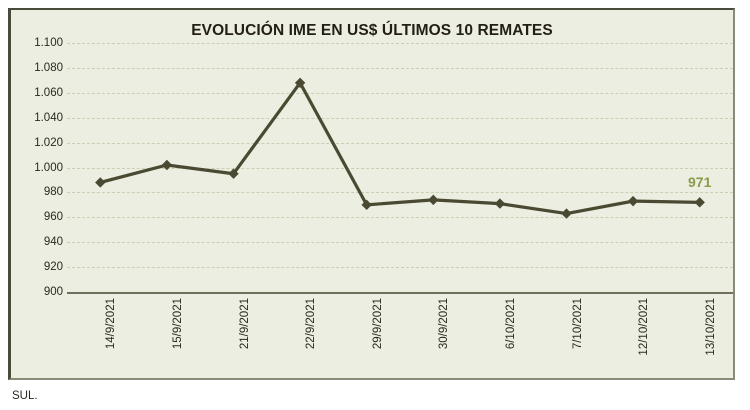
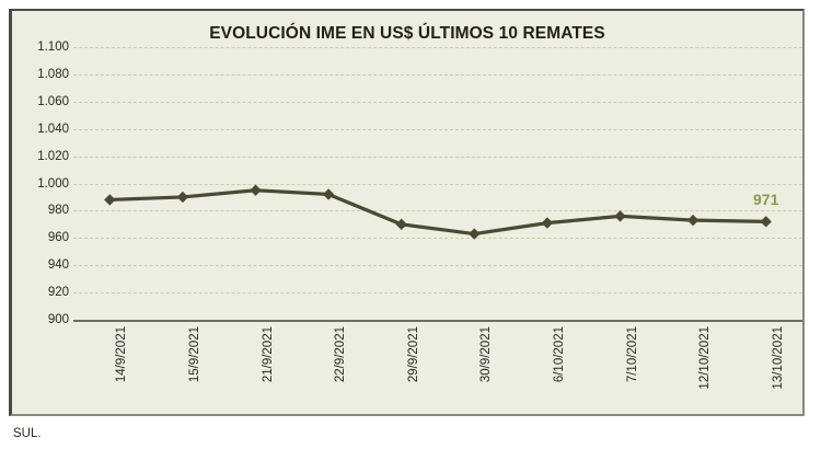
15/9/2021: 1002 -> 990
22/9/2021: 1068 -> 992
30/9/2021: 974 -> 963
7/10/2021: 963 -> 976
